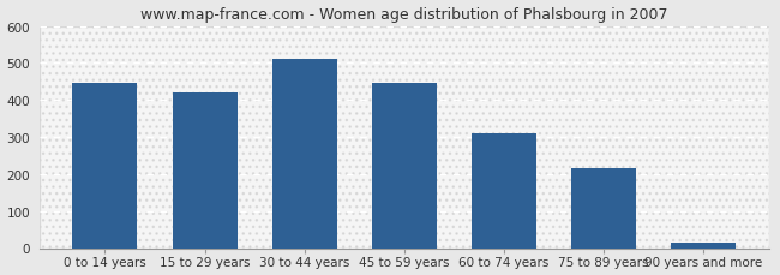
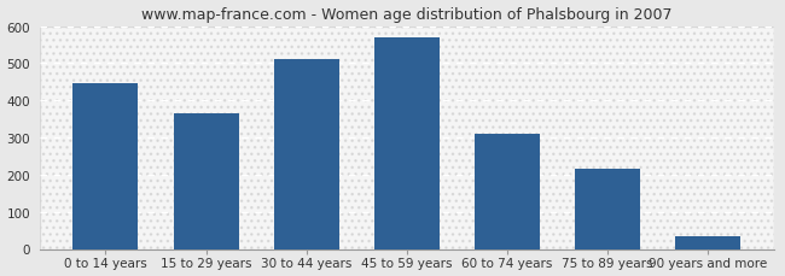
15 to 29 years: 419 -> 365
45 to 59 years: 447 -> 570
90 years and more: 15 -> 35
